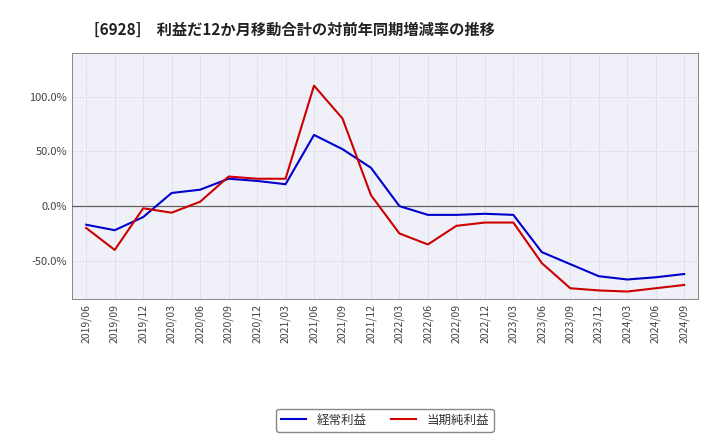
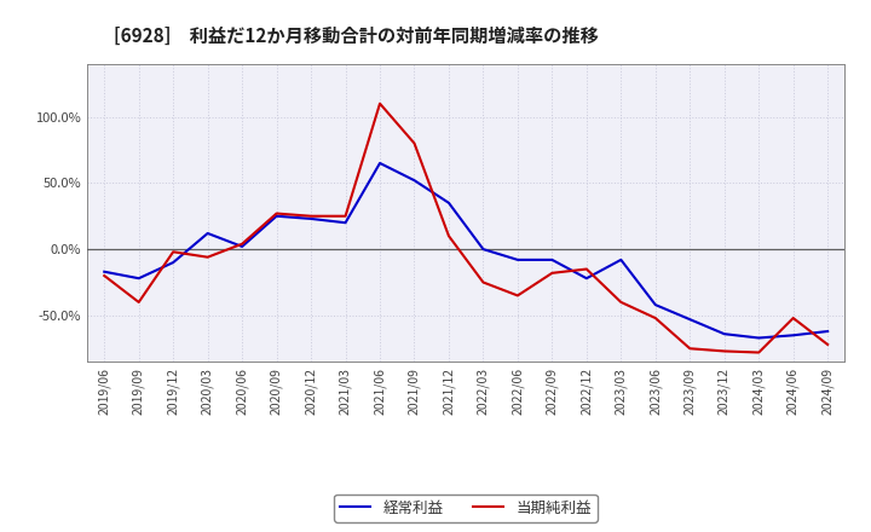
経常利益/2020/06: 15% -> 2%
経常利益/2022/12: -7% -> -22%
当期純利益/2023/03: -15% -> -40%
当期純利益/2024/06: -75% -> -52%
